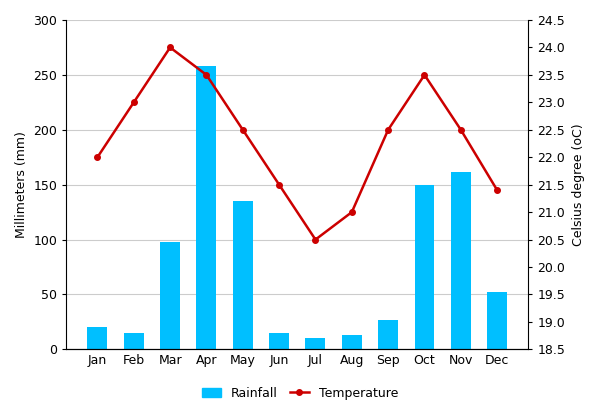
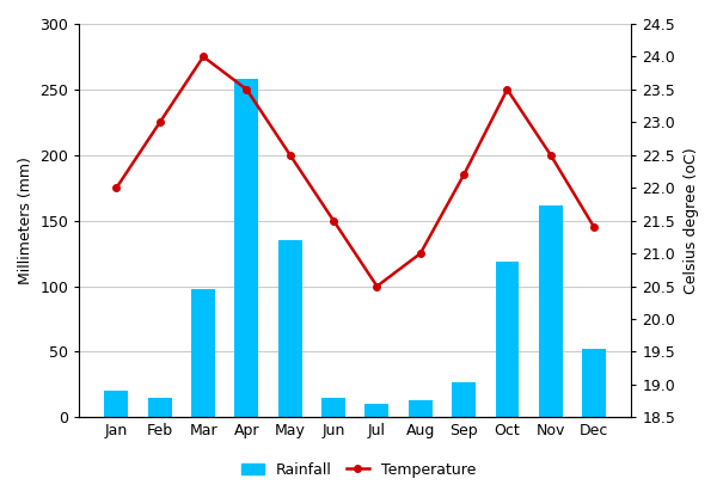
Temperature/Sep: 22.5 -> 22.2
Rainfall/Oct: 150 -> 119
